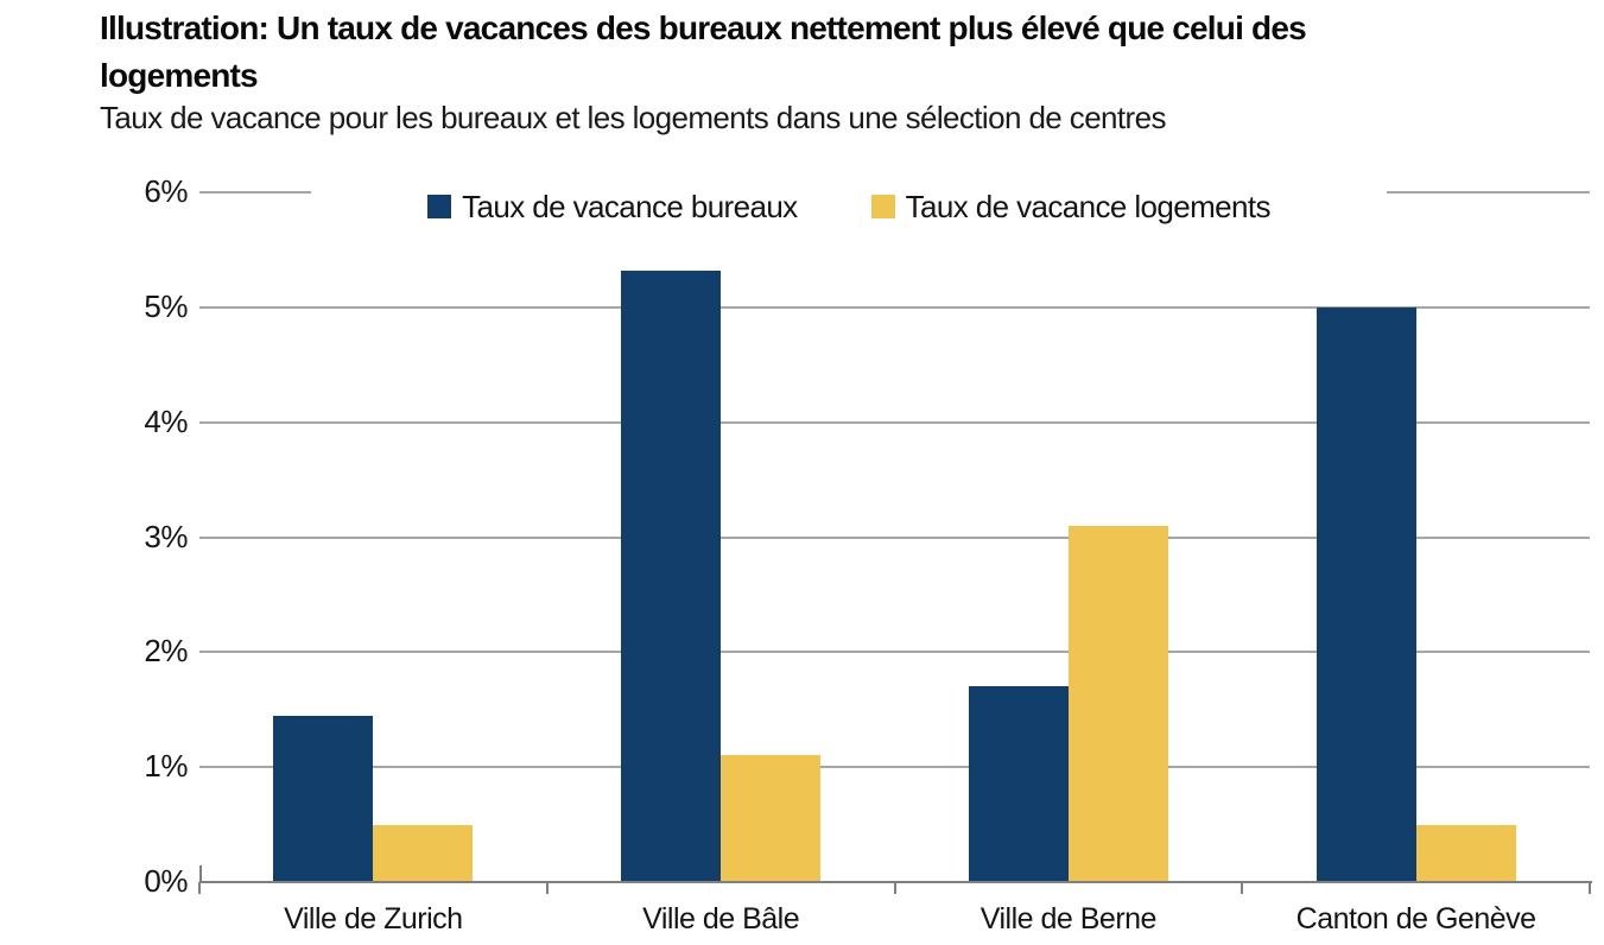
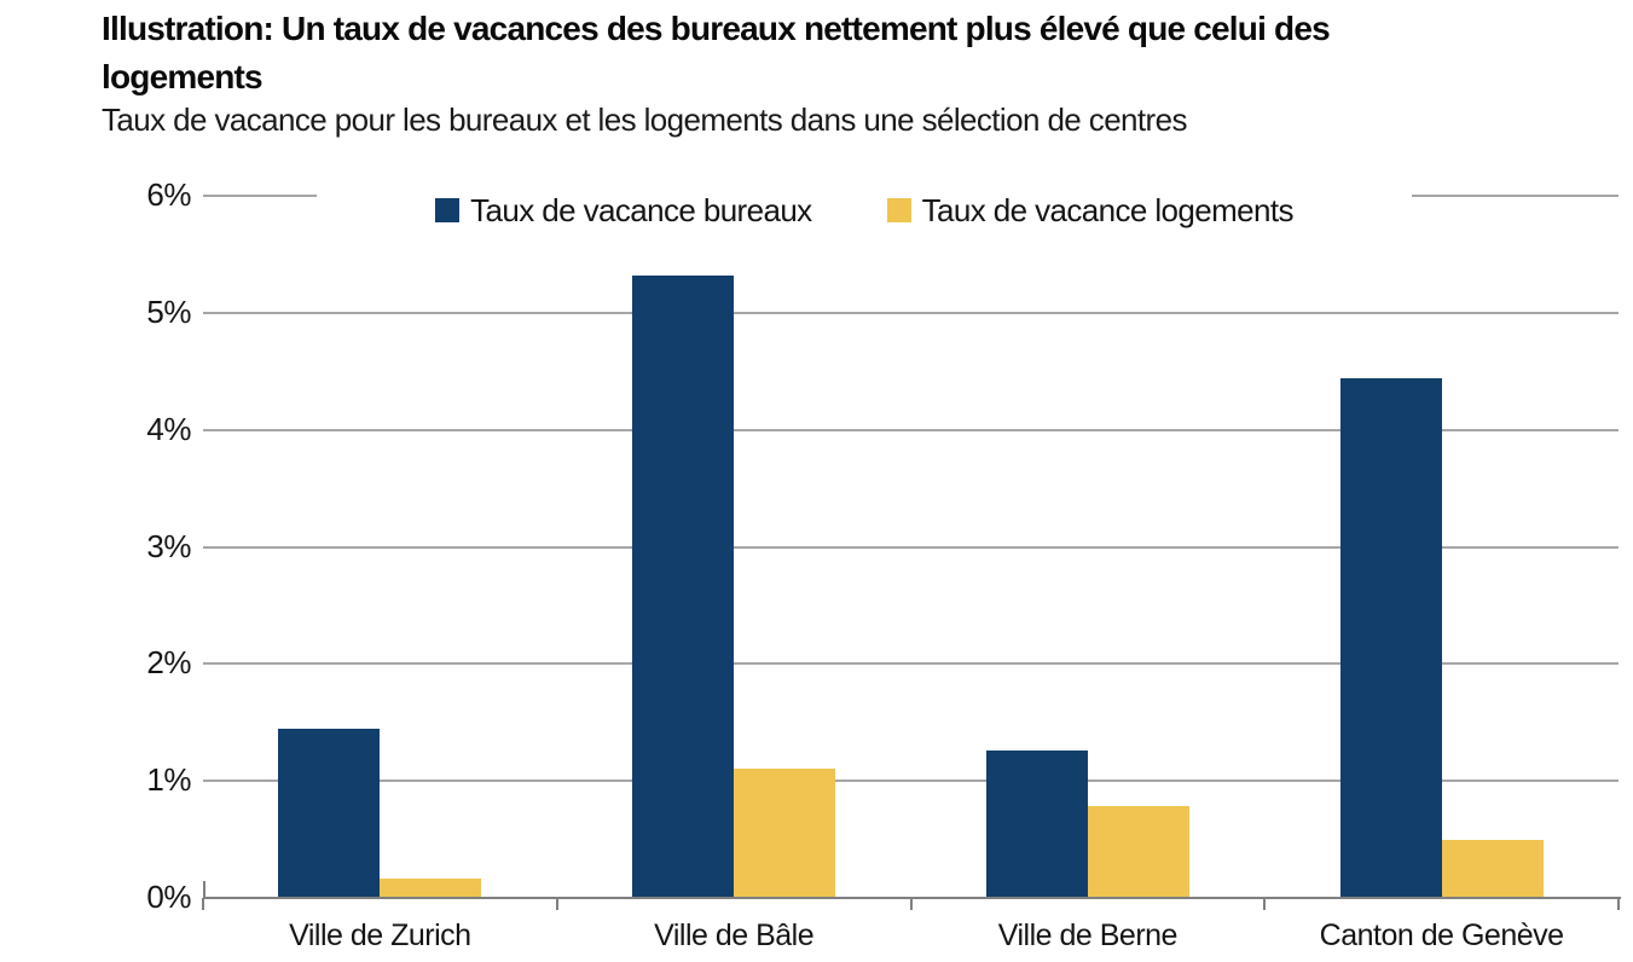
Taux de vacance logements/Ville de Zurich: 0.5% -> 0.2%
Taux de vacance bureaux/Ville de Berne: 1.7% -> 1.3%
Taux de vacance logements/Ville de Berne: 3.1% -> 0.8%
Taux de vacance bureaux/Canton de Genève: 5.0% -> 4.4%
